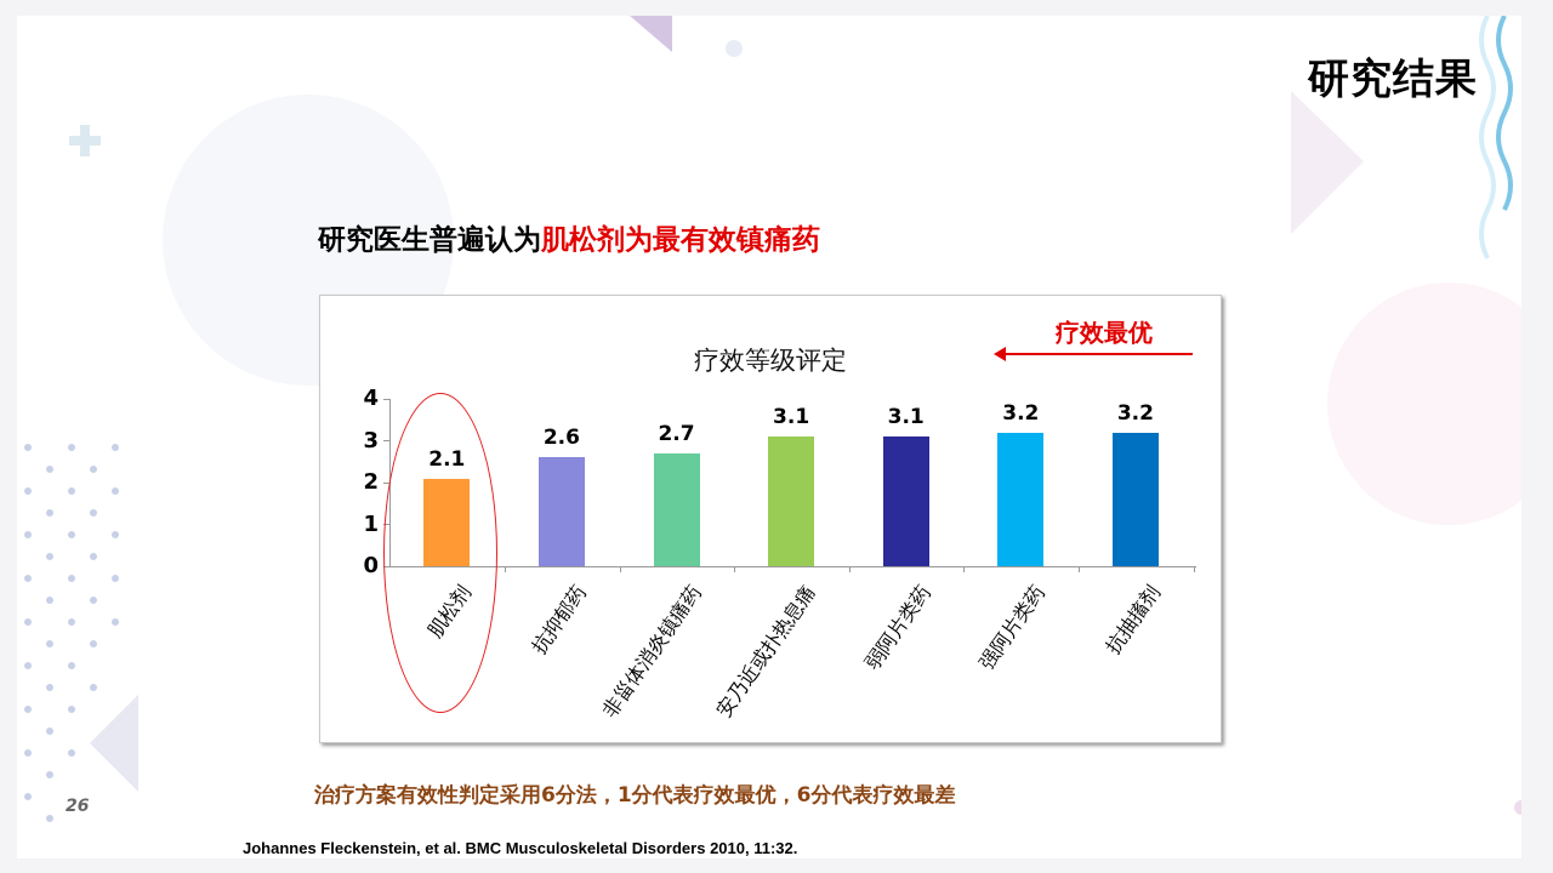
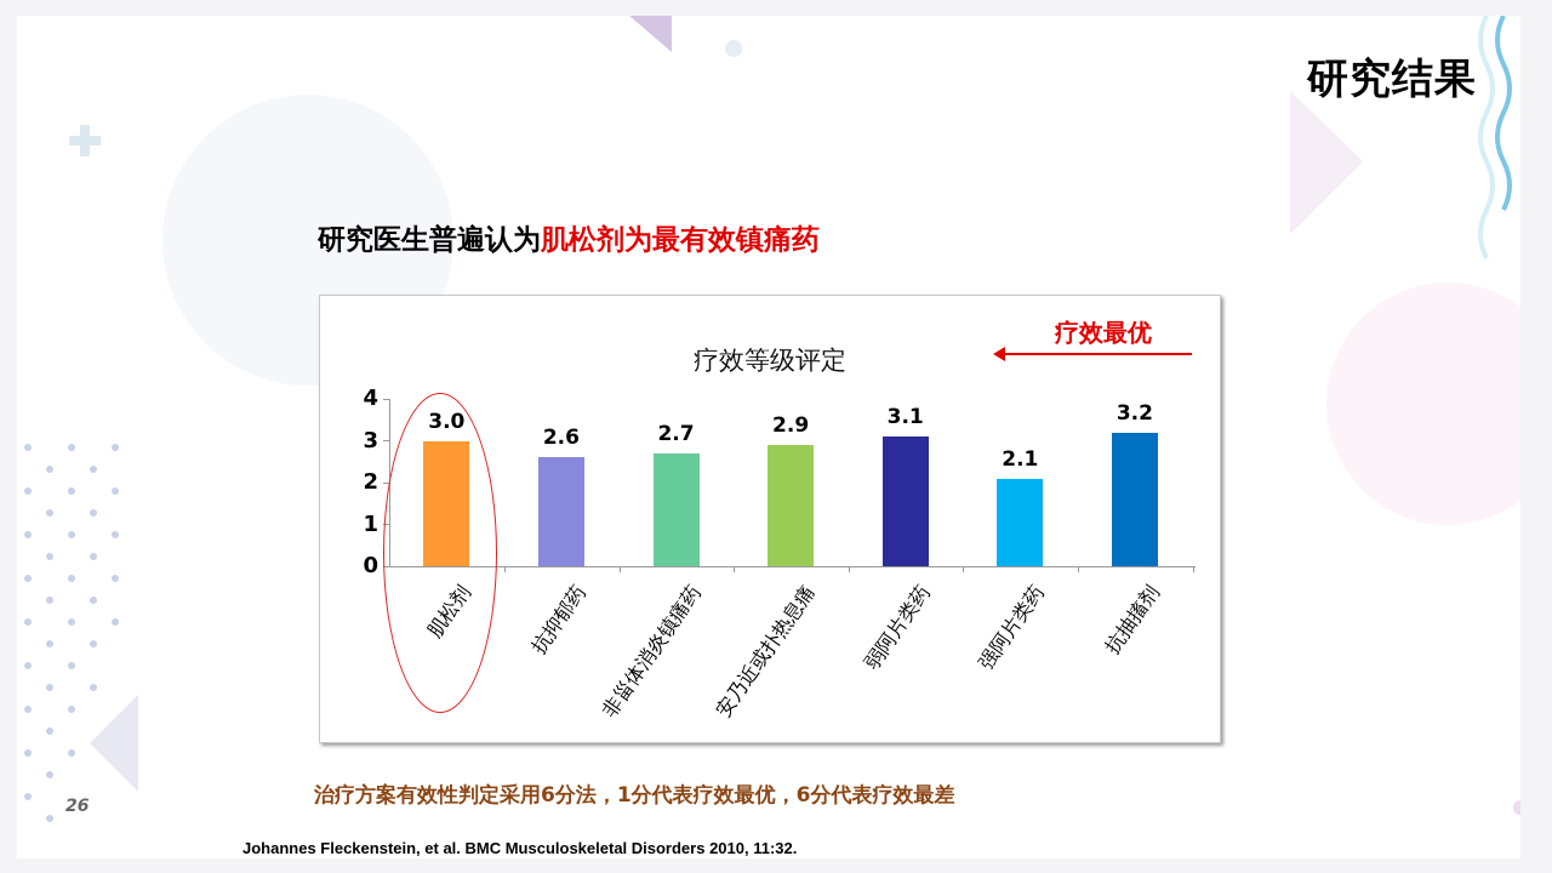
肌松剂: 2.1 -> 3.0
安乃近或扑热息痛: 3.1 -> 2.9
强阿片类药: 3.2 -> 2.1
